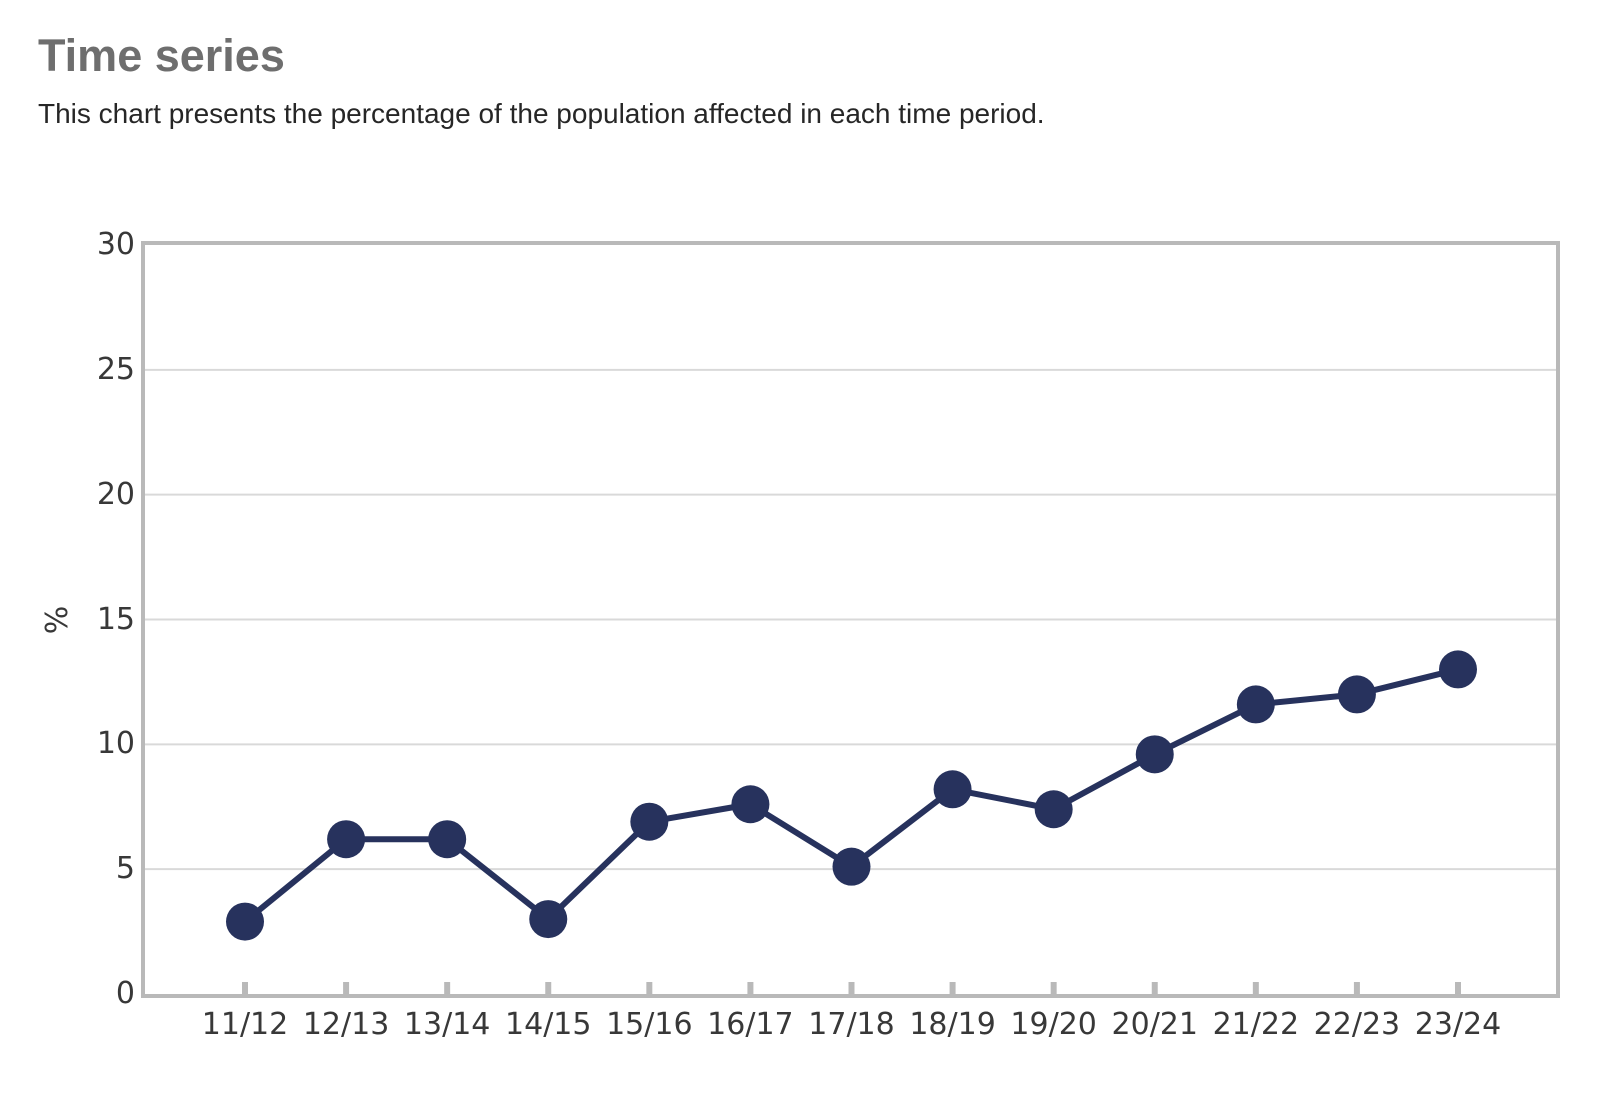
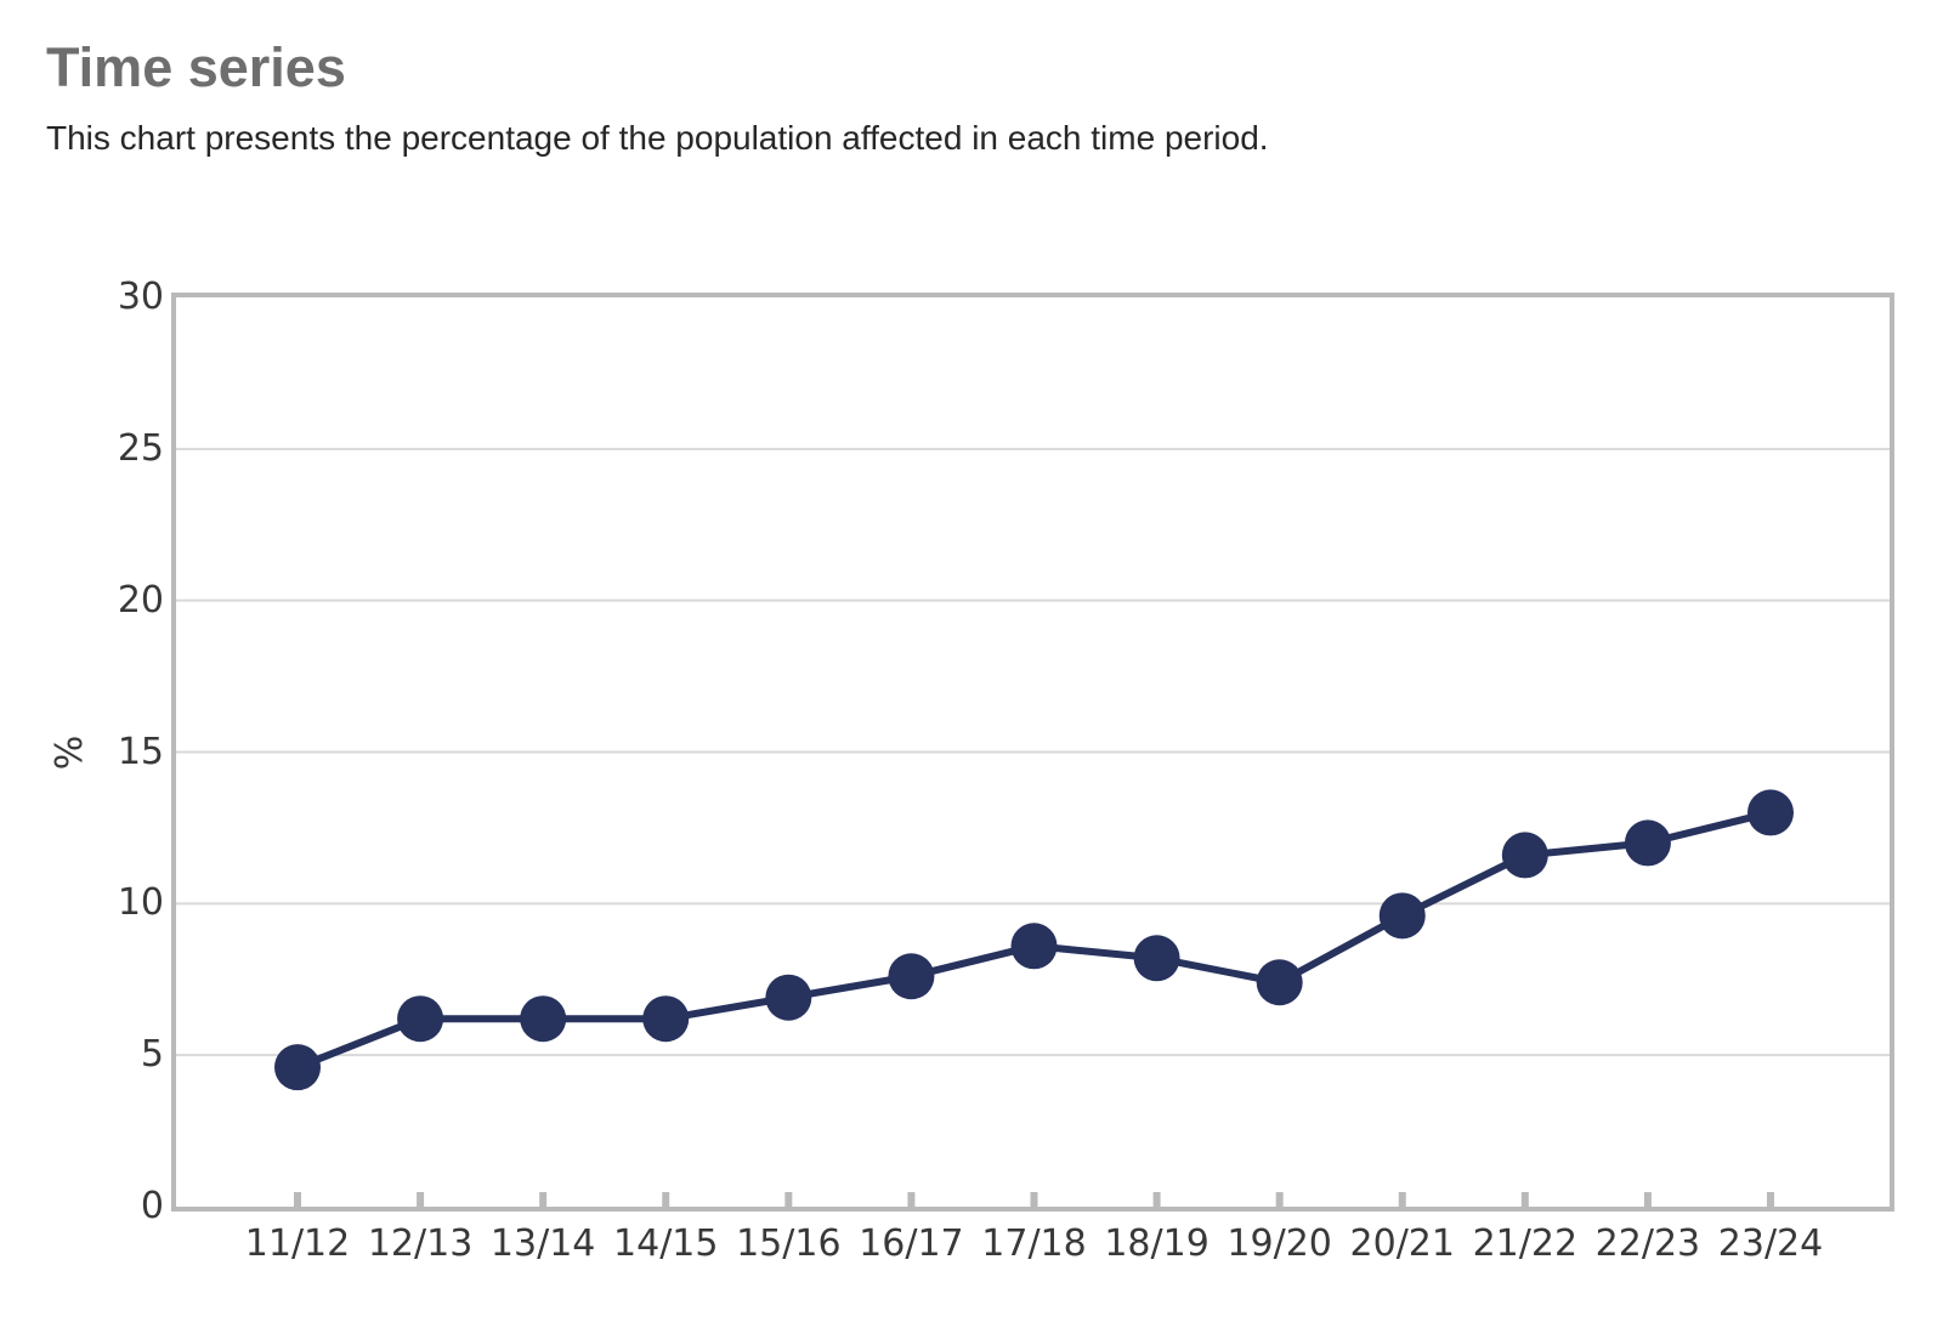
11/12: 2.9 -> 4.6
14/15: 3.0 -> 6.2
17/18: 5.1 -> 8.6
